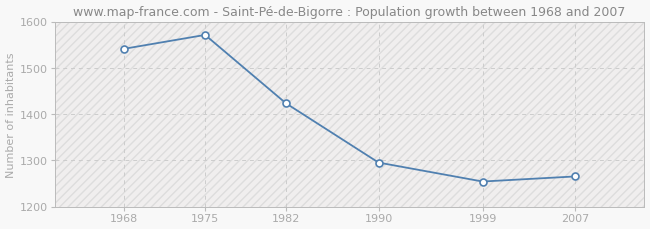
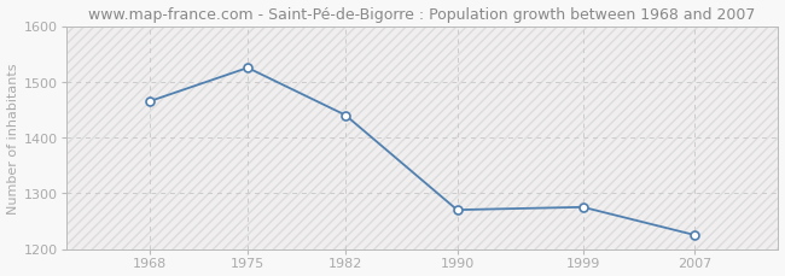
1968: 1541 -> 1465
1975: 1571 -> 1525
1982: 1423 -> 1440
1990: 1295 -> 1270
1999: 1254 -> 1275
2007: 1265 -> 1225
